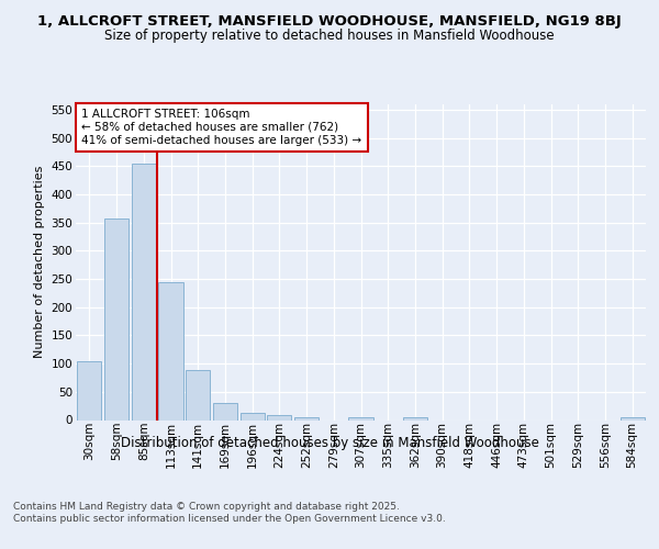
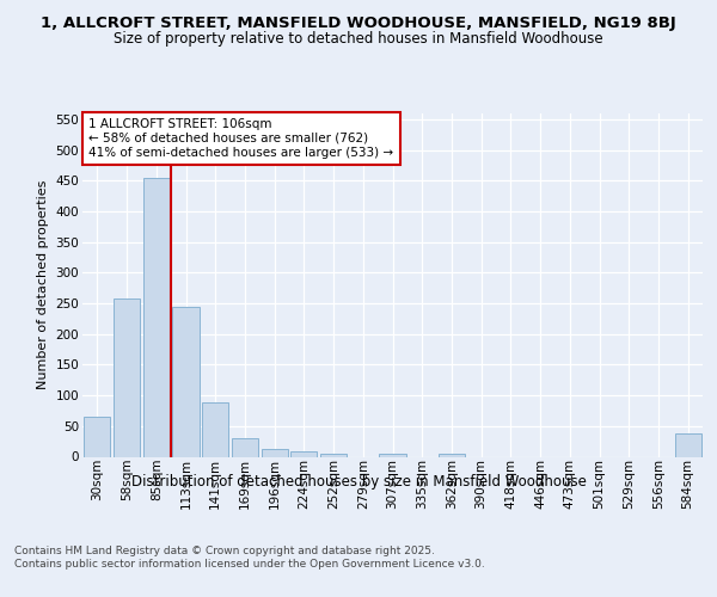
30sqm: 105 -> 66
58sqm: 357 -> 258
584sqm: 5 -> 38
